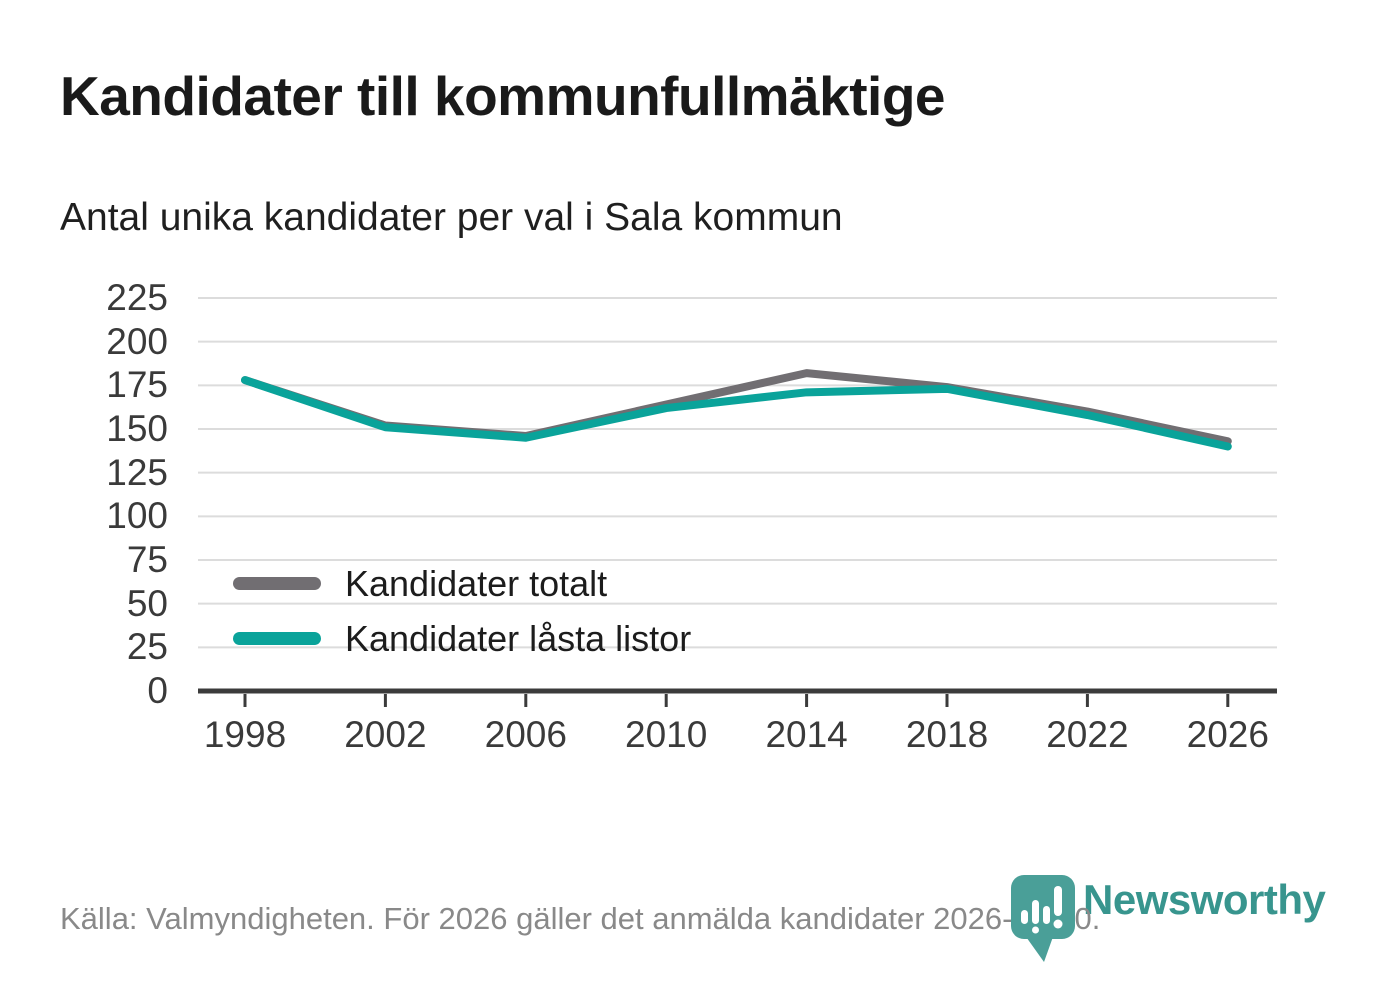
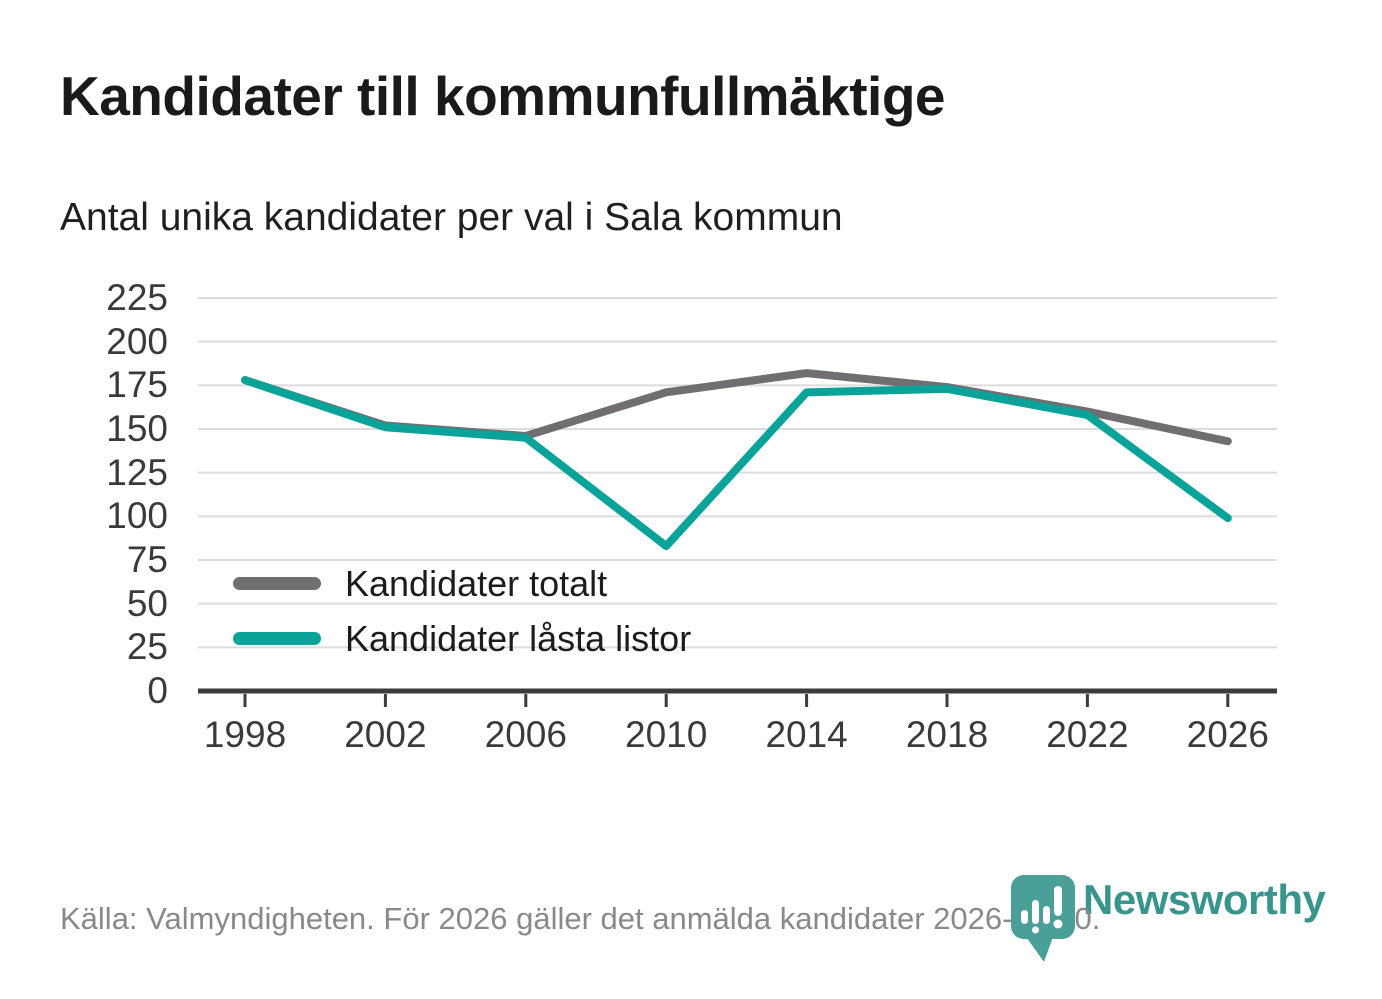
Kandidater totalt/2010: 164 -> 171
Kandidater låsta listor/2010: 162 -> 83
Kandidater låsta listor/2026: 140 -> 99
